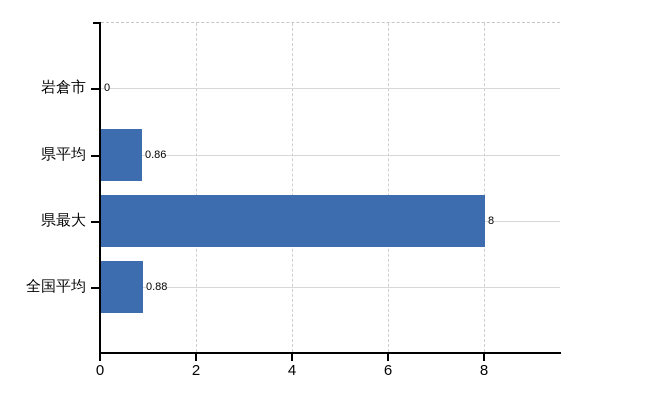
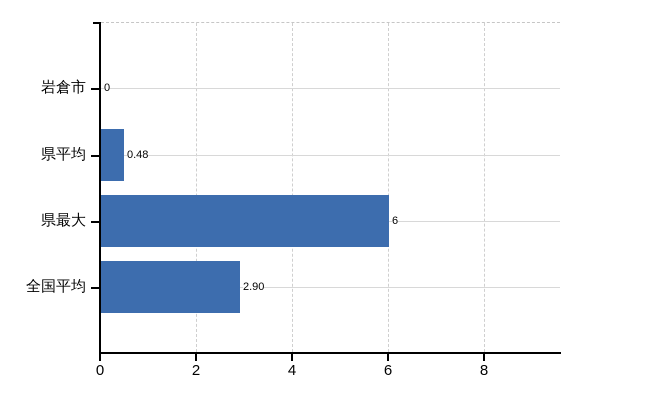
県平均: 0.86 -> 0.48
県最大: 8 -> 6
全国平均: 0.88 -> 2.90
